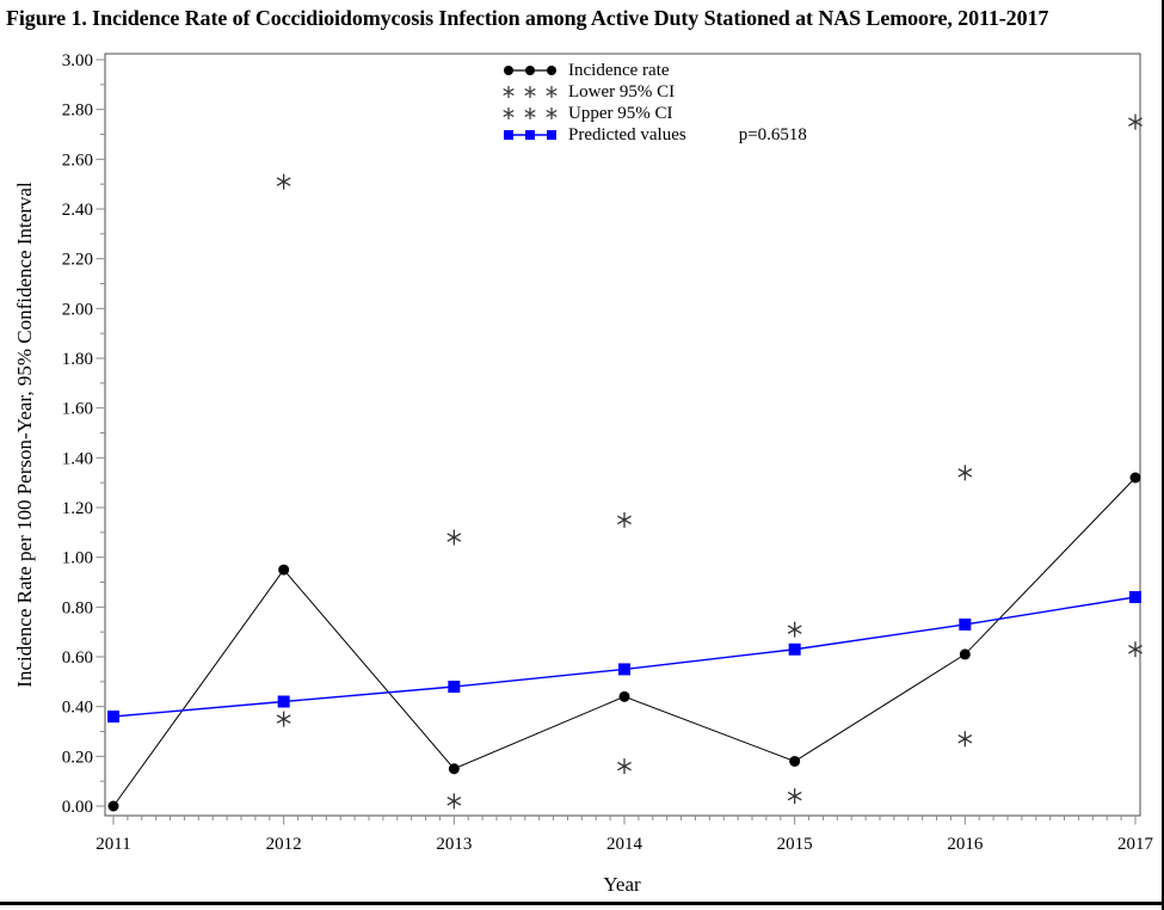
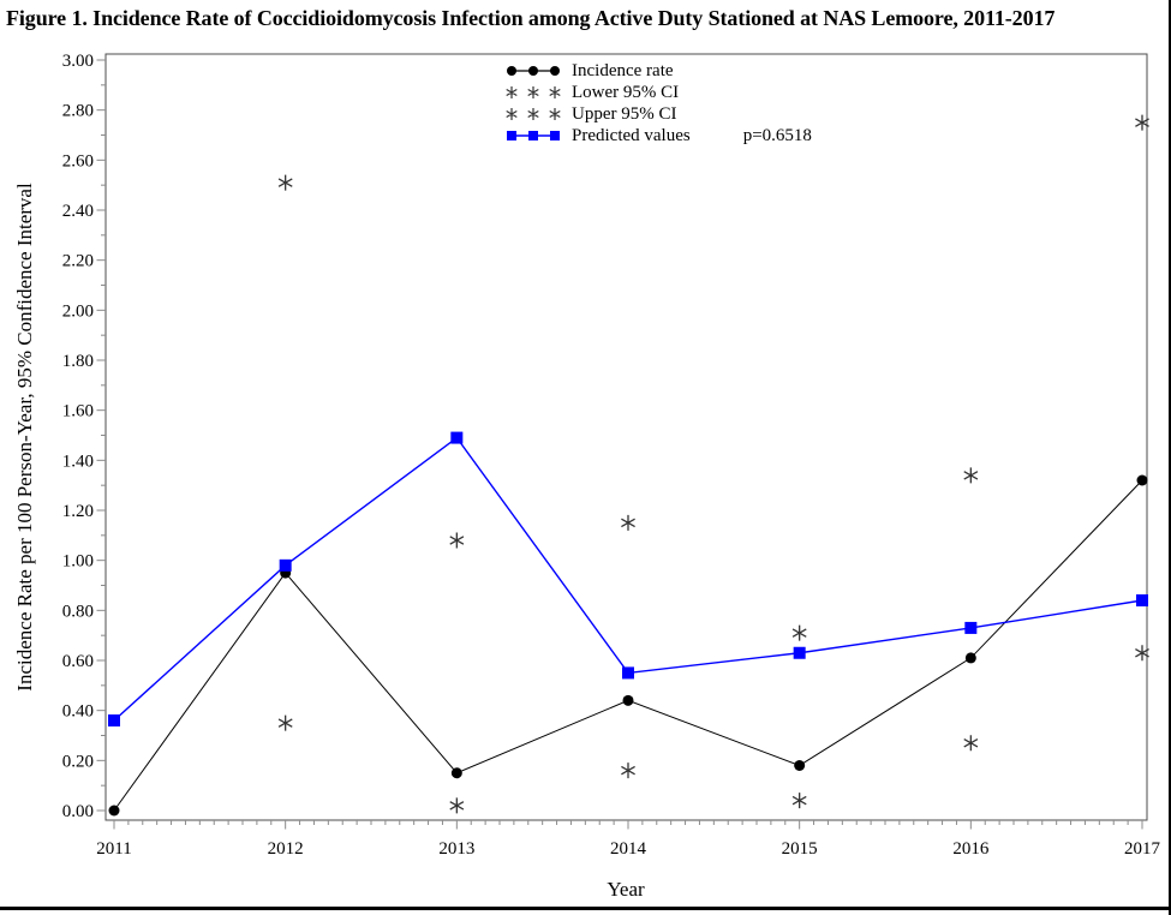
Predicted values/2012: 0.42 -> 0.98
Predicted values/2013: 0.48 -> 1.49
